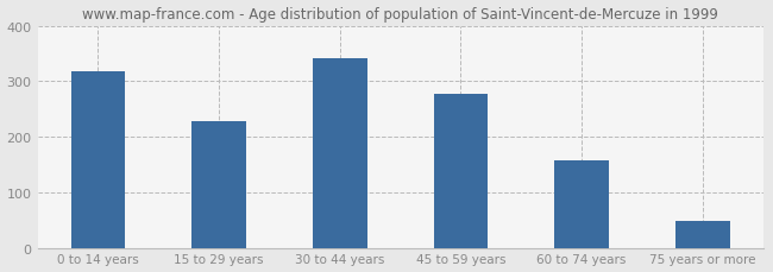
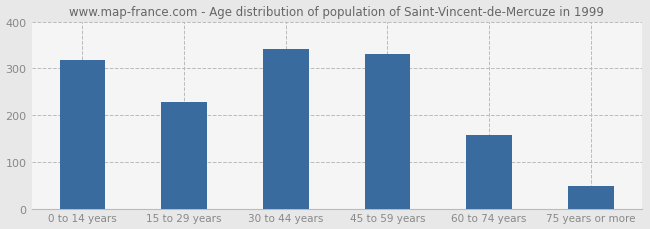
45 to 59 years: 277 -> 330
